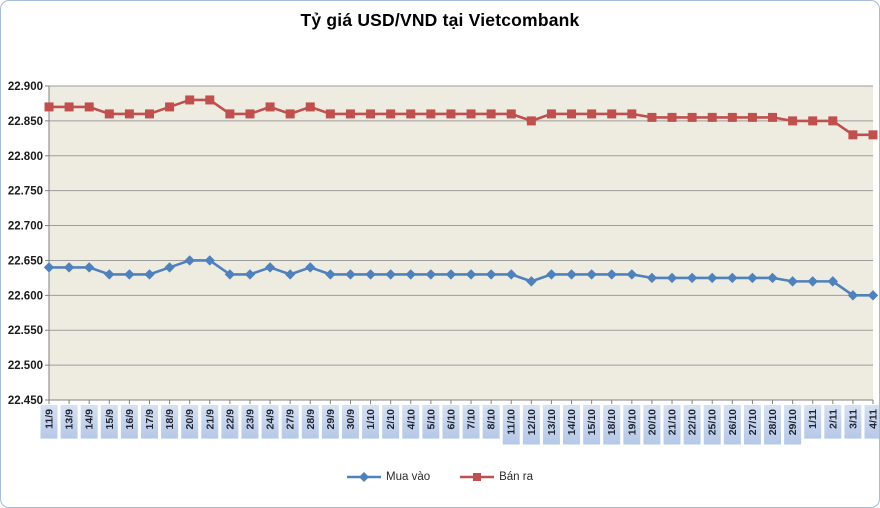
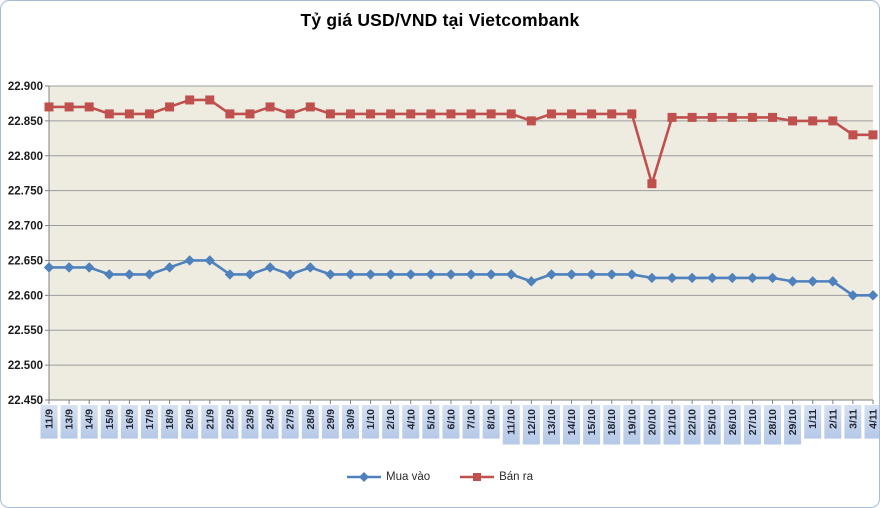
Bán ra/20/10: 22.86 -> 22.76
